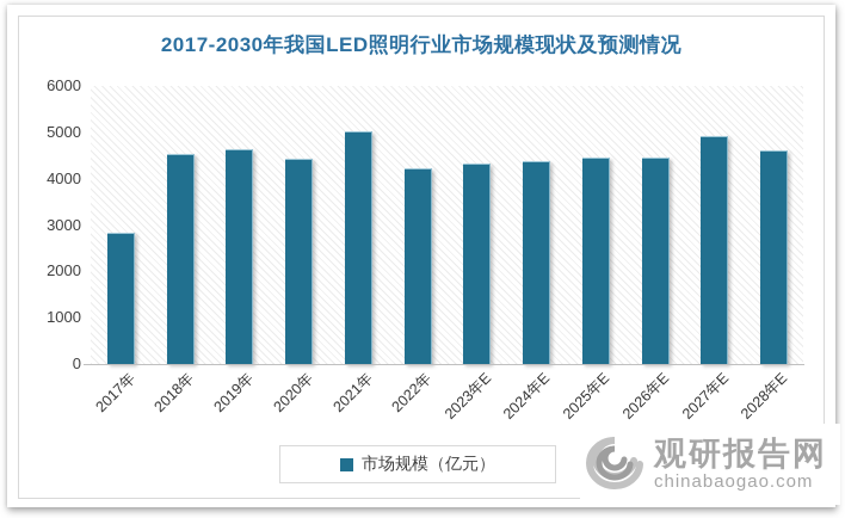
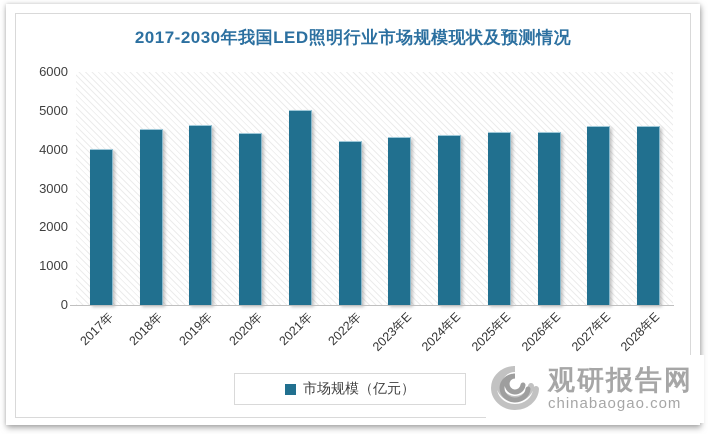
2017年: 2800 -> 4000
2027年E: 4900 -> 4600
